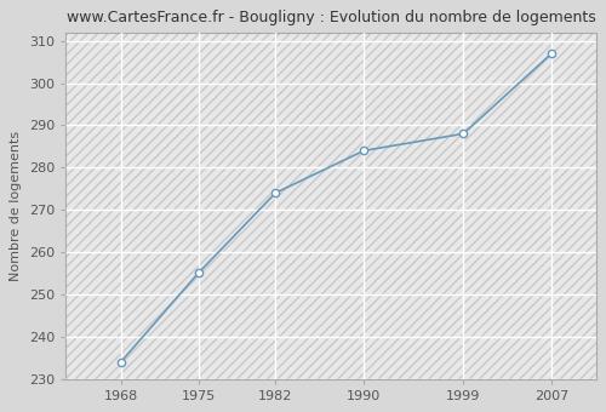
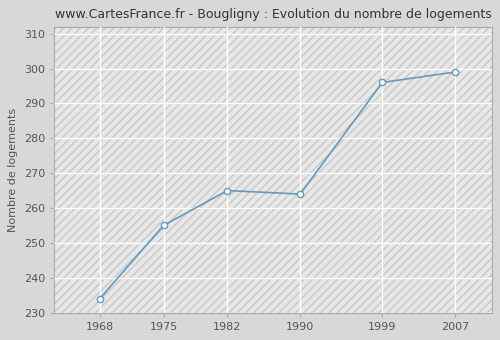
1982: 274 -> 265
1990: 284 -> 264
1999: 288 -> 296
2007: 307 -> 299
